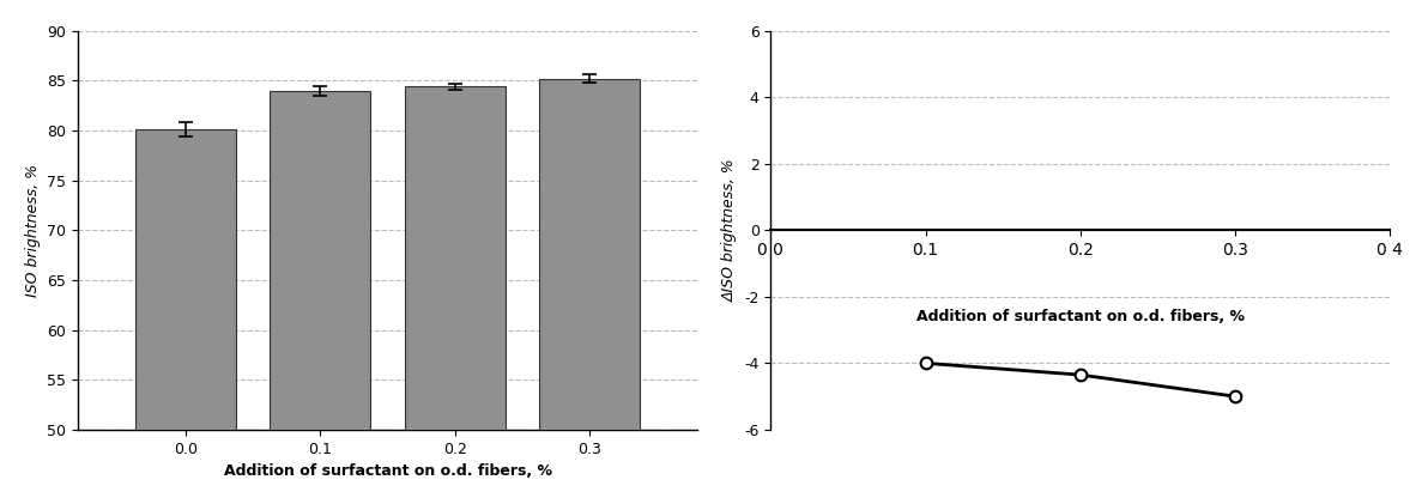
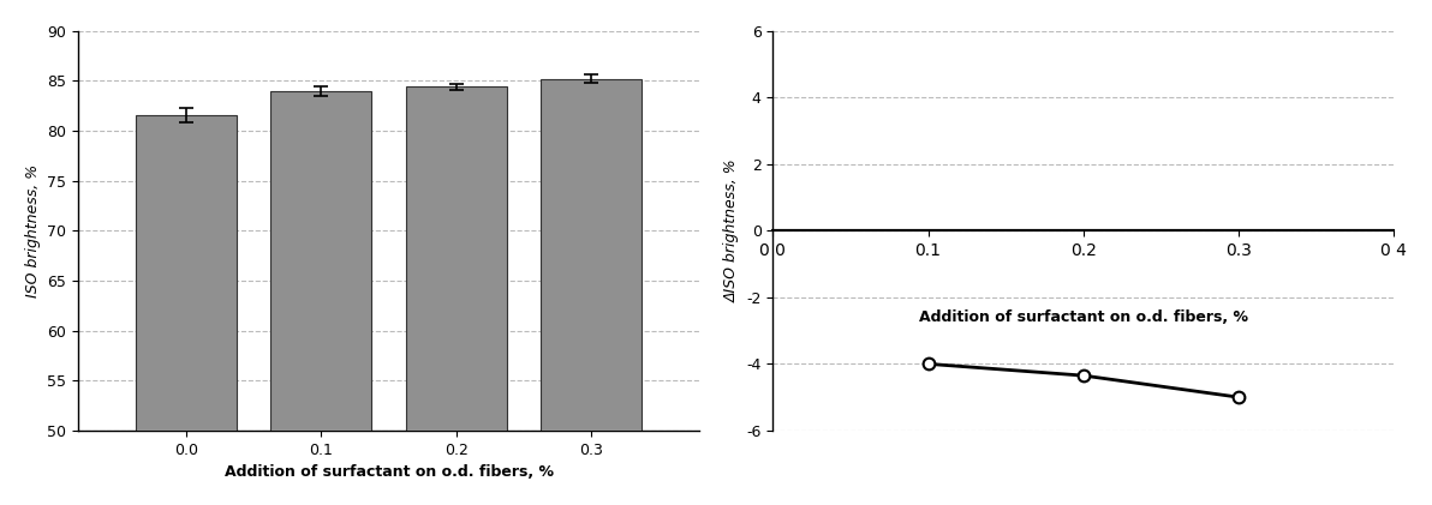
0.0: 80.1 -> 81.6
